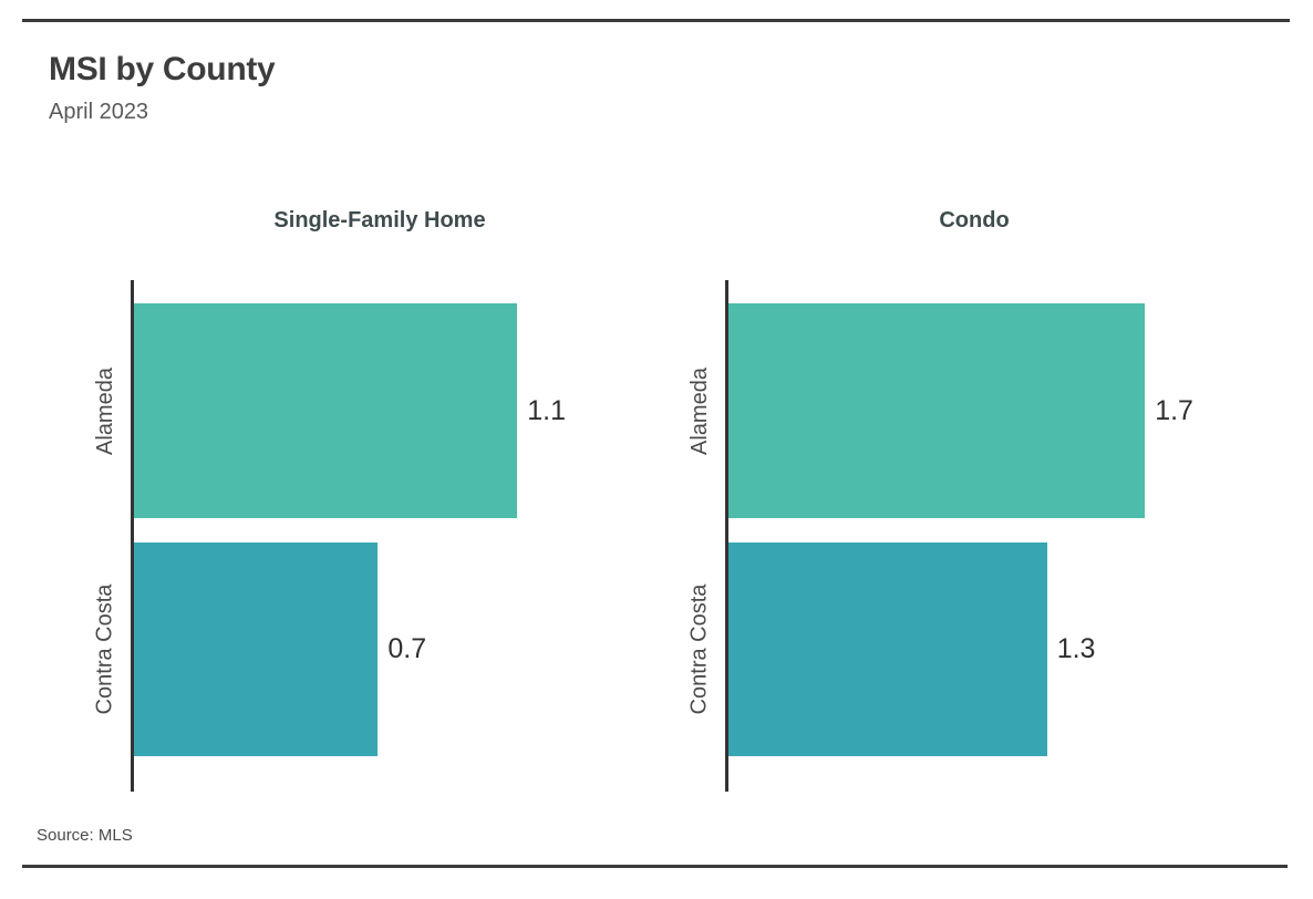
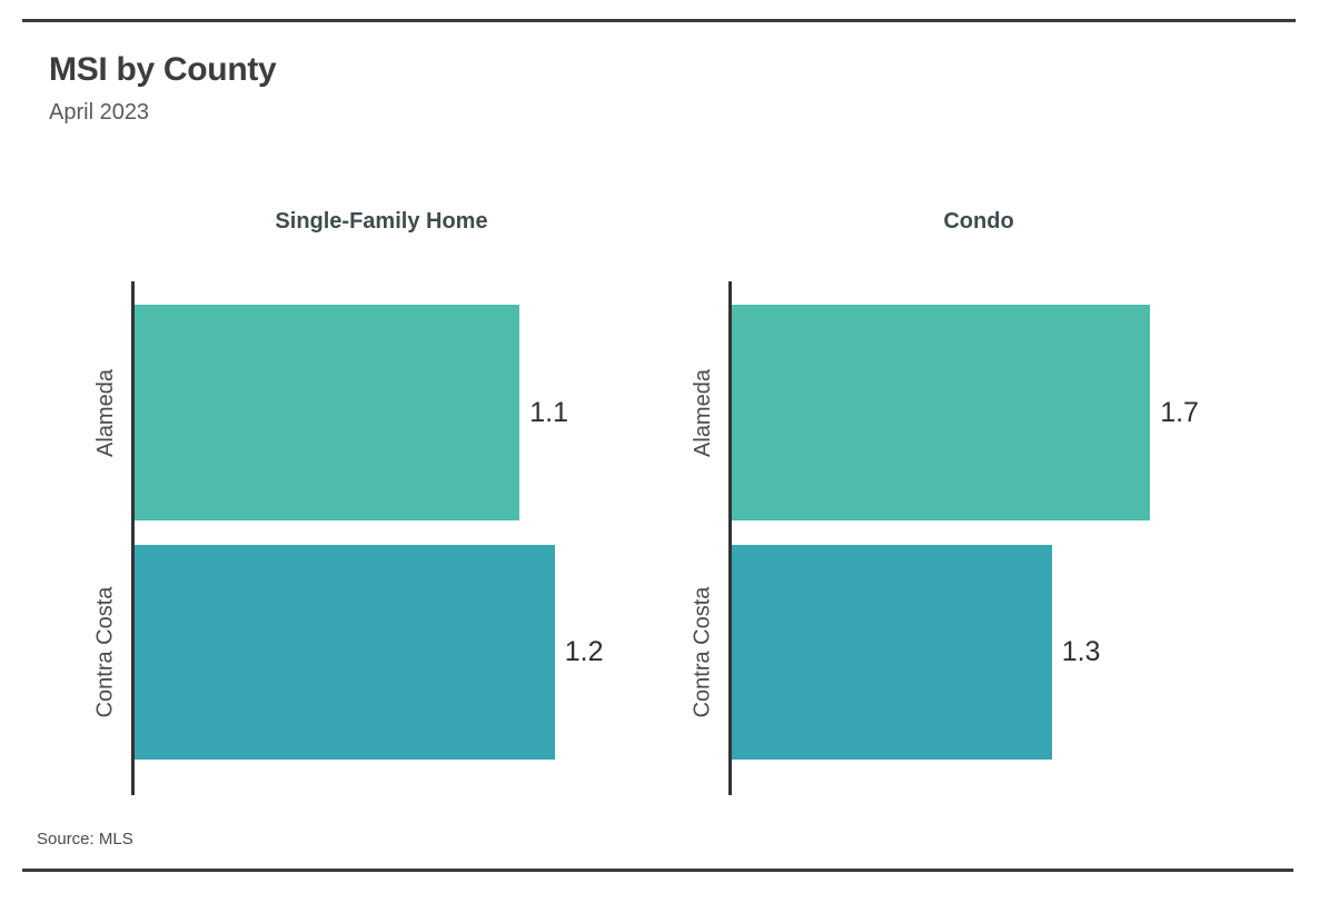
Single-Family Home/Contra Costa: 0.7 -> 1.2
